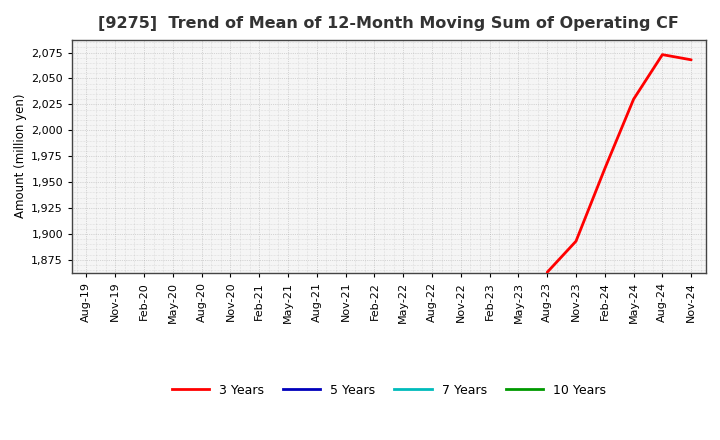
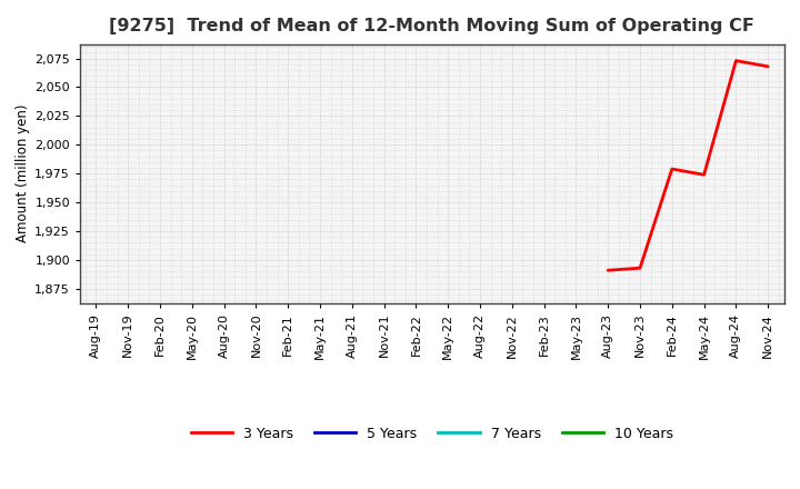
Aug-23: 1,863 -> 1,891
Feb-24: 1,963 -> 1,979
May-24: 2,030 -> 1,974
